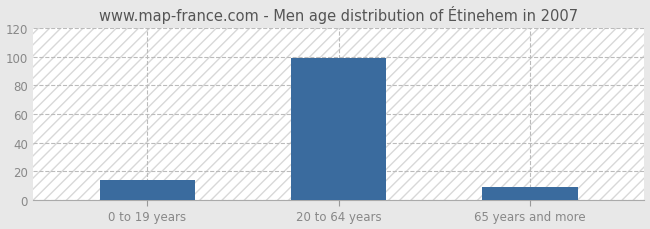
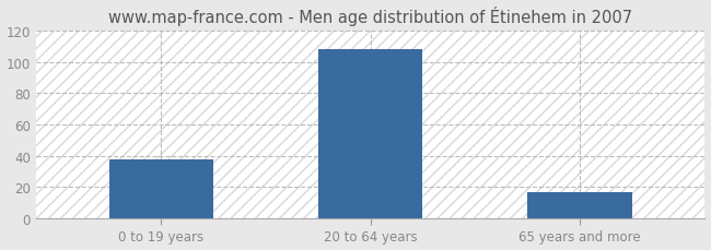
0 to 19 years: 14 -> 38
20 to 64 years: 99 -> 108
65 years and more: 9 -> 17
